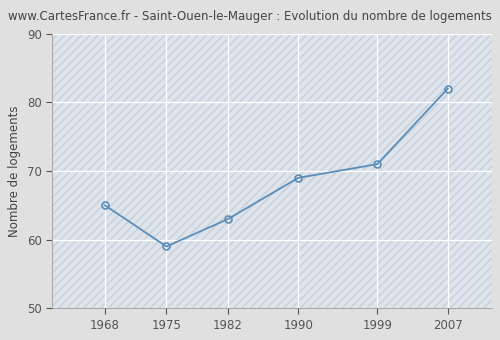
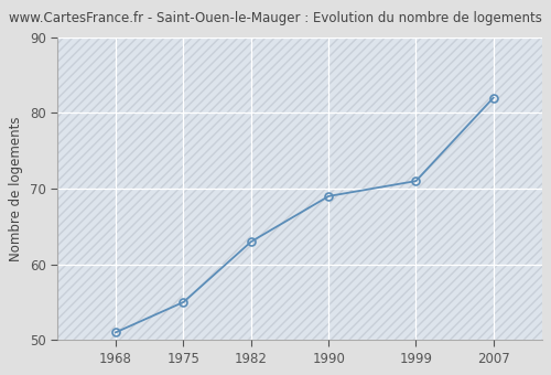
1968: 65 -> 51
1975: 59 -> 55
